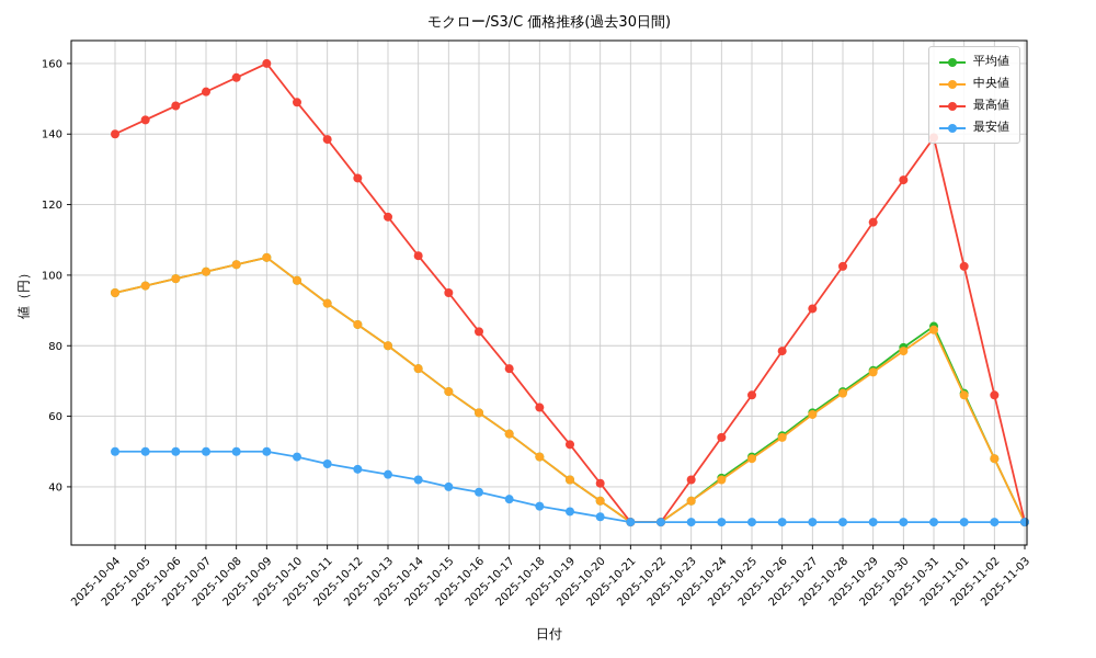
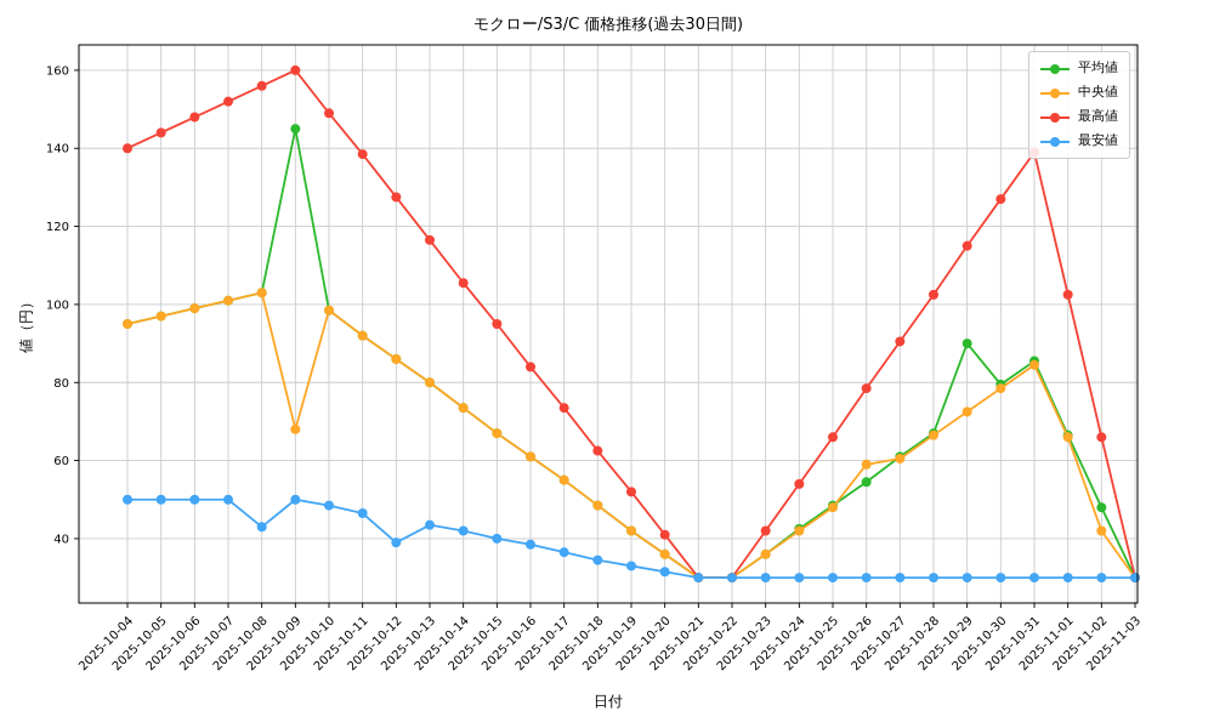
最安値/2025-10-08: 50 -> 43
平均値/2025-10-09: 105 -> 145
中央値/2025-10-09: 105 -> 68
最安値/2025-10-12: 45 -> 39
中央値/2025-10-26: 54 -> 59
平均値/2025-10-29: 73 -> 90
中央値/2025-11-02: 48 -> 42
